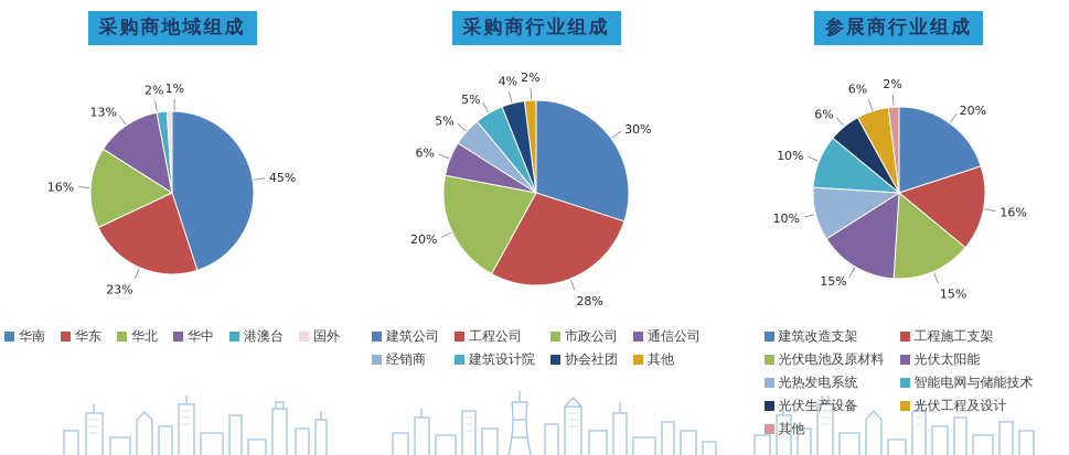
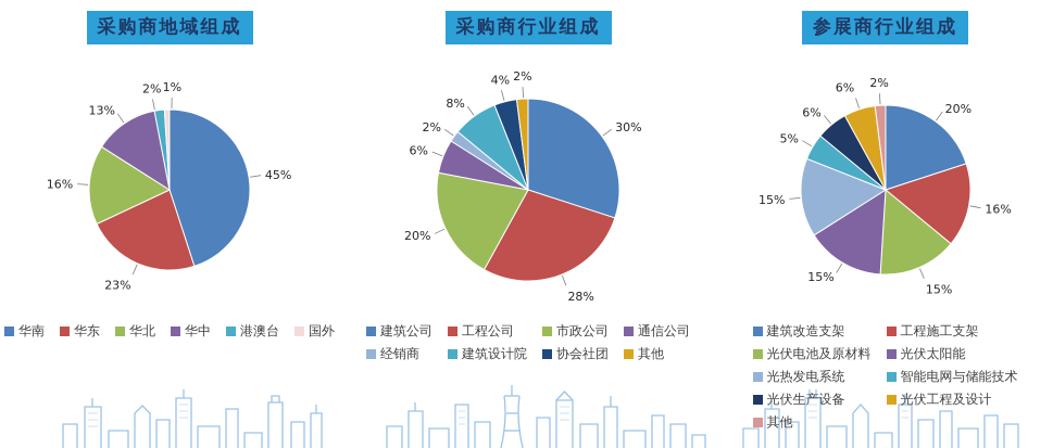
采购商行业组成/经销商: 5% -> 2%
采购商行业组成/建筑设计院: 5% -> 8%
参展商行业组成/光热发电系统: 10% -> 15%
参展商行业组成/智能电网与储能技术: 10% -> 5%
